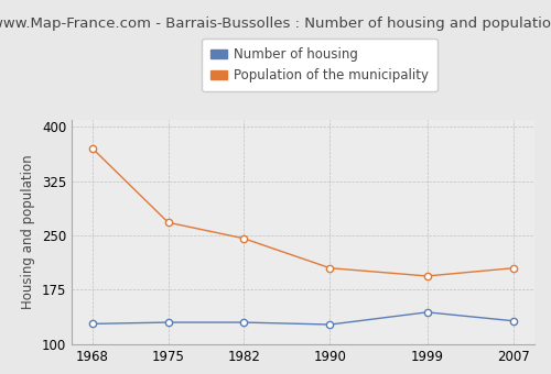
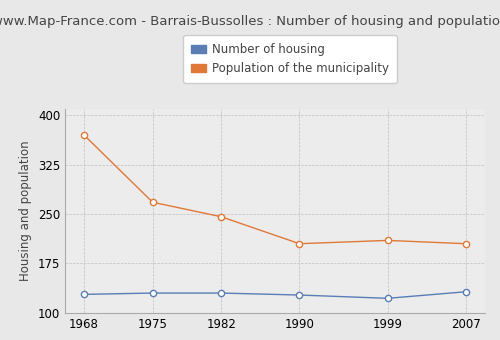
Number of housing/1999: 144 -> 122
Population of the municipality/1999: 194 -> 210
